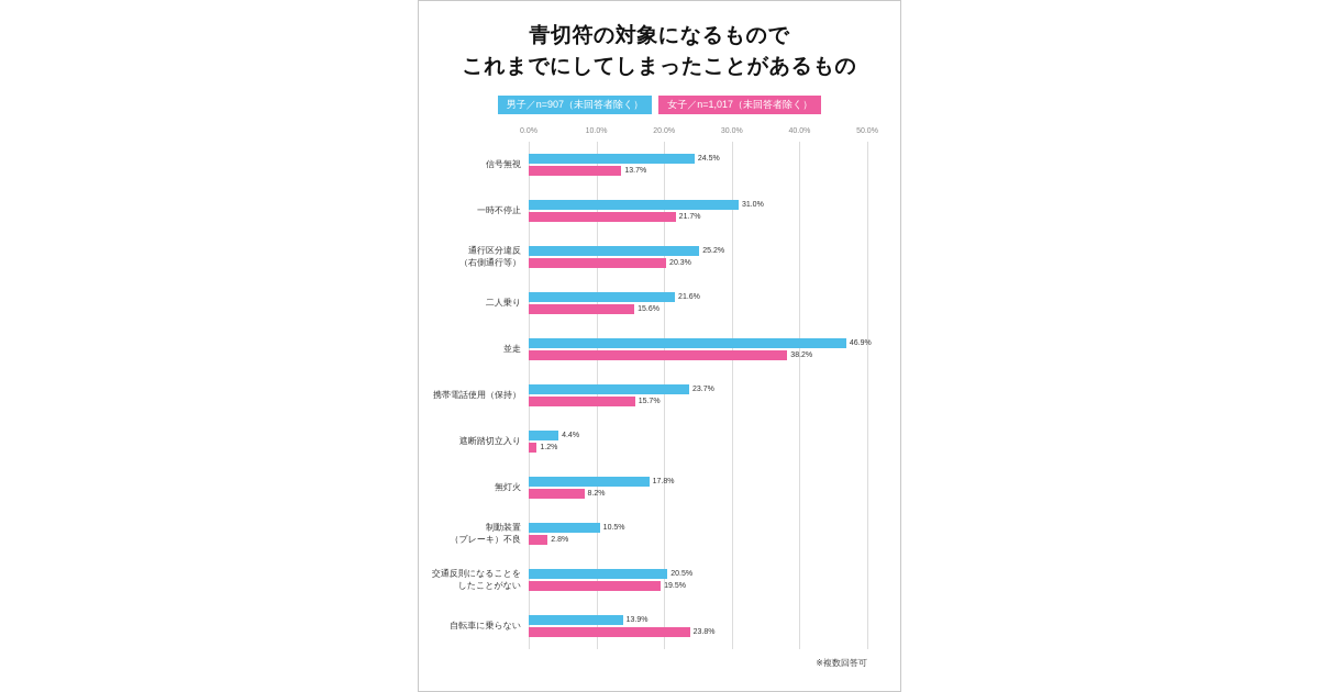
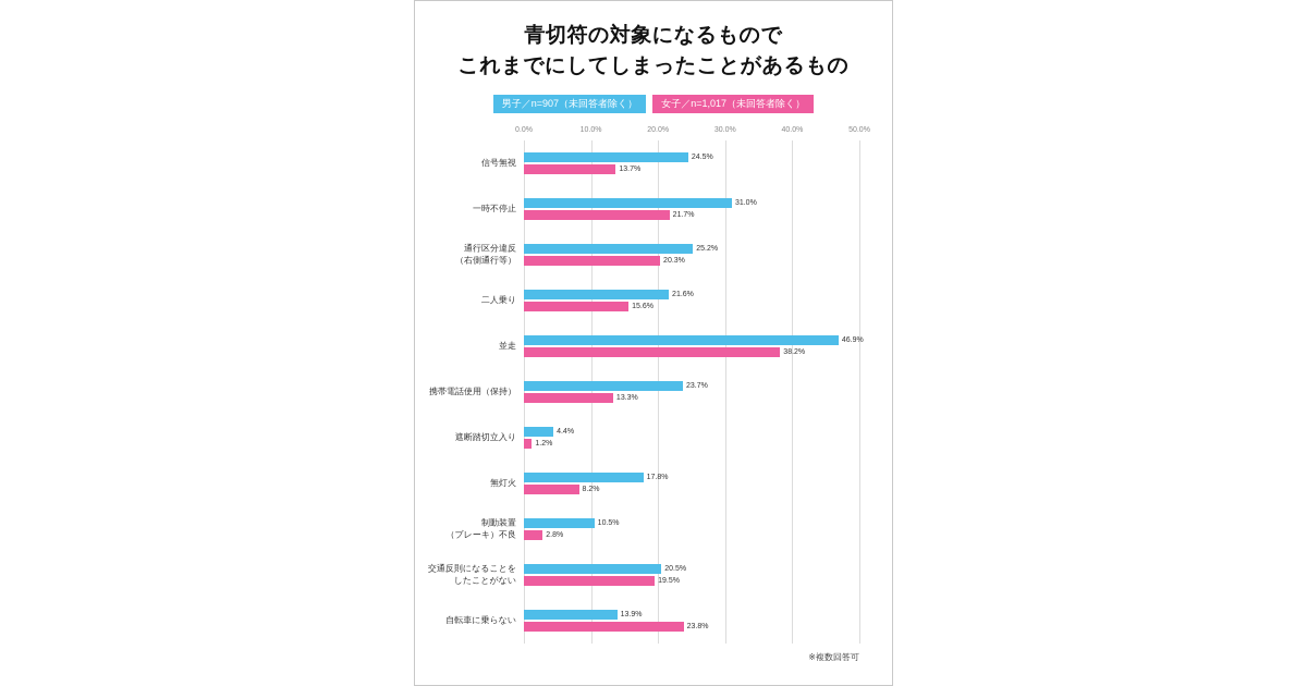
女子／n=1,017（未回答者除く）/携帯電話使用（保持）: 15.7% -> 13.3%
